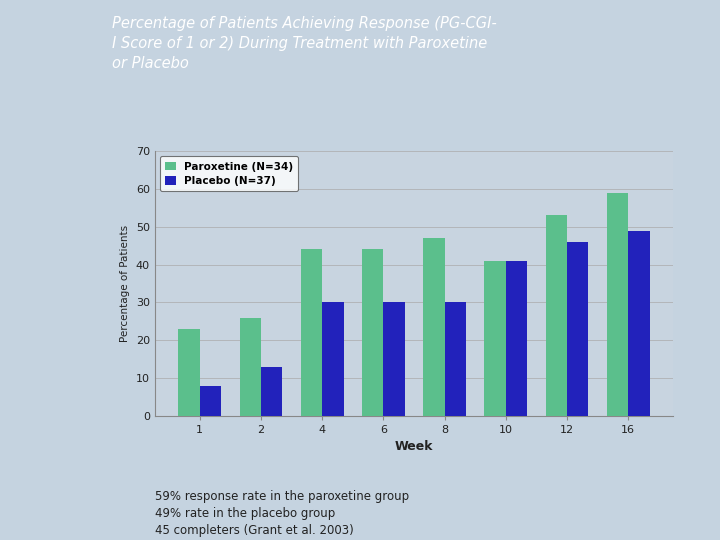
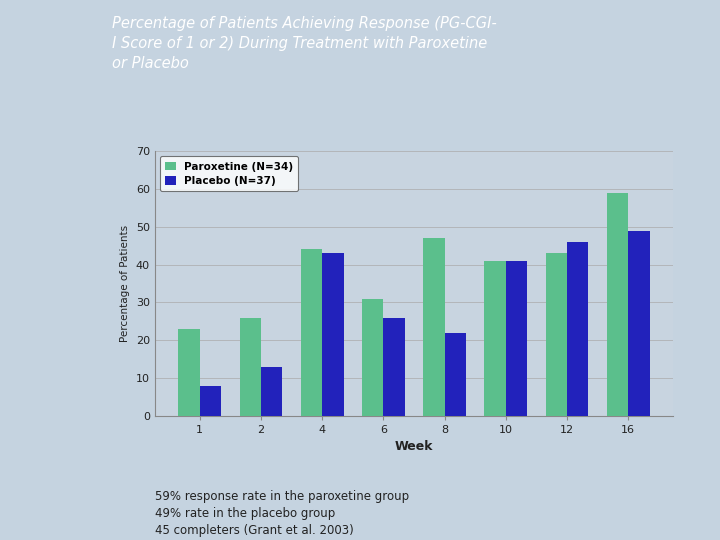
Placebo (N=37)/4: 30 -> 43
Paroxetine (N=34)/6: 44 -> 31
Placebo (N=37)/6: 30 -> 26
Placebo (N=37)/8: 30 -> 22
Paroxetine (N=34)/12: 53 -> 43
